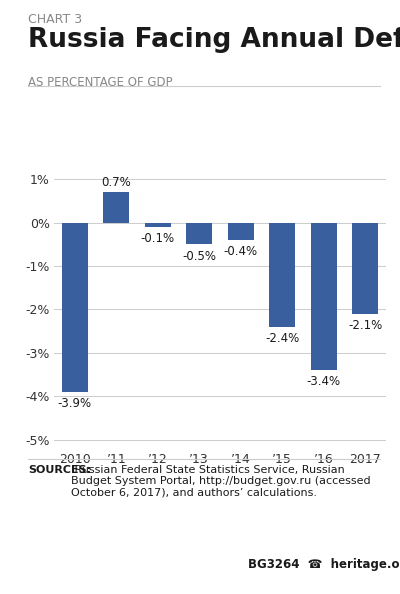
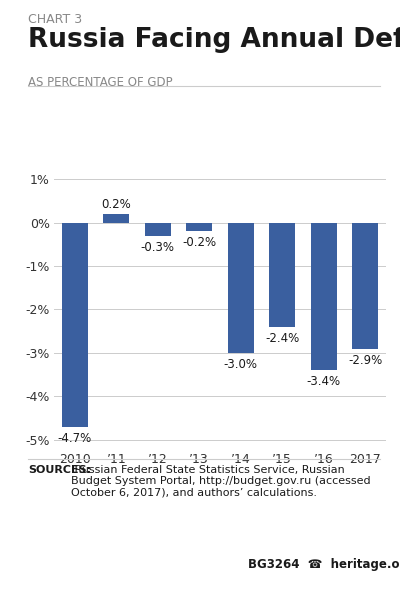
2010: -3.9% -> -4.7%
’11: 0.7% -> 0.2%
’12: -0.1% -> -0.3%
’13: -0.5% -> -0.2%
’14: -0.4% -> -3.0%
2017: -2.1% -> -2.9%
